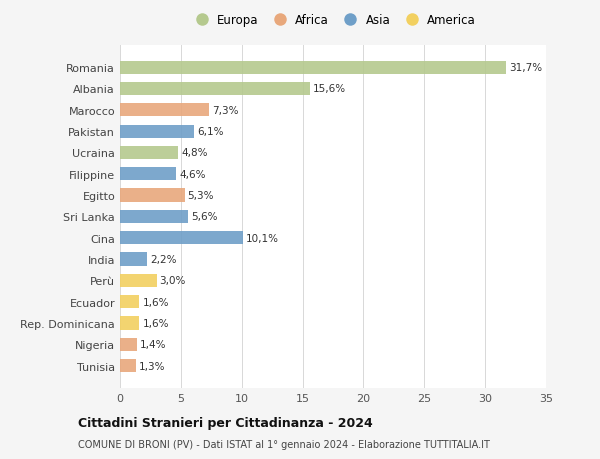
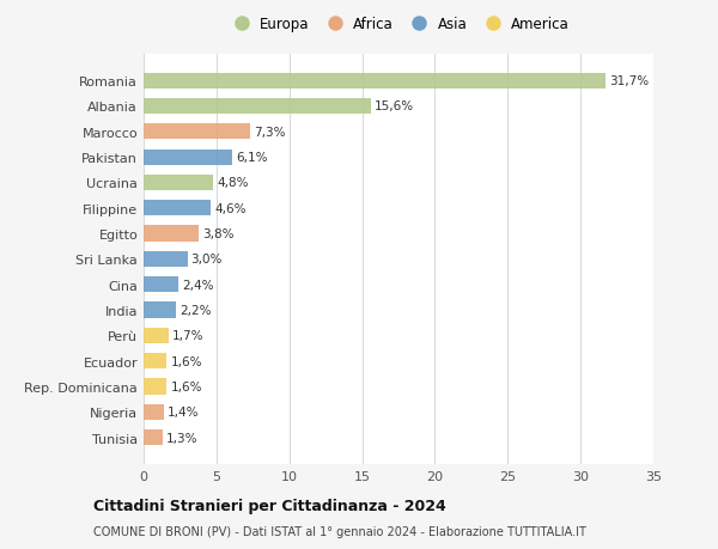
Egitto: 5,3% -> 3,8%
Sri Lanka: 5,6% -> 3,0%
Cina: 10,1% -> 2,4%
Perù: 3,0% -> 1,7%
